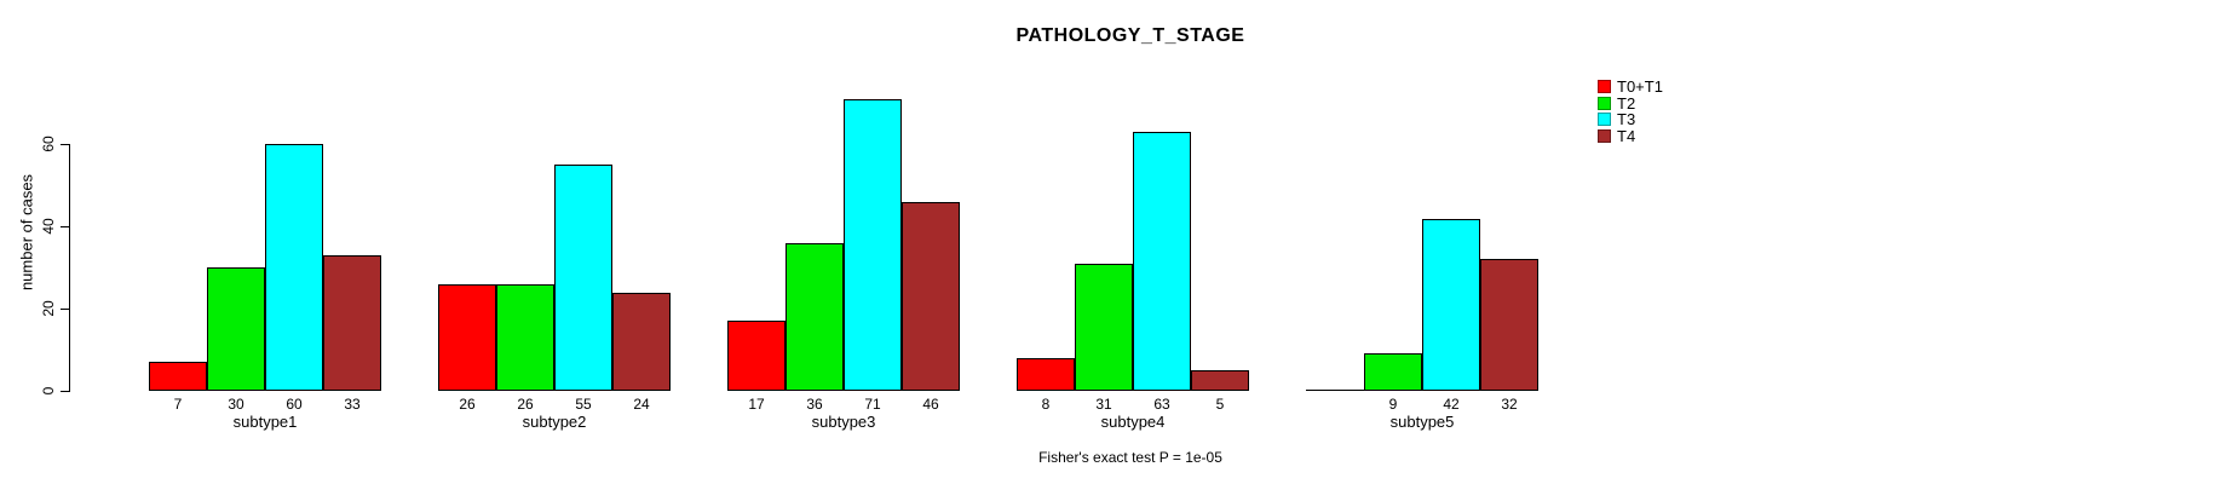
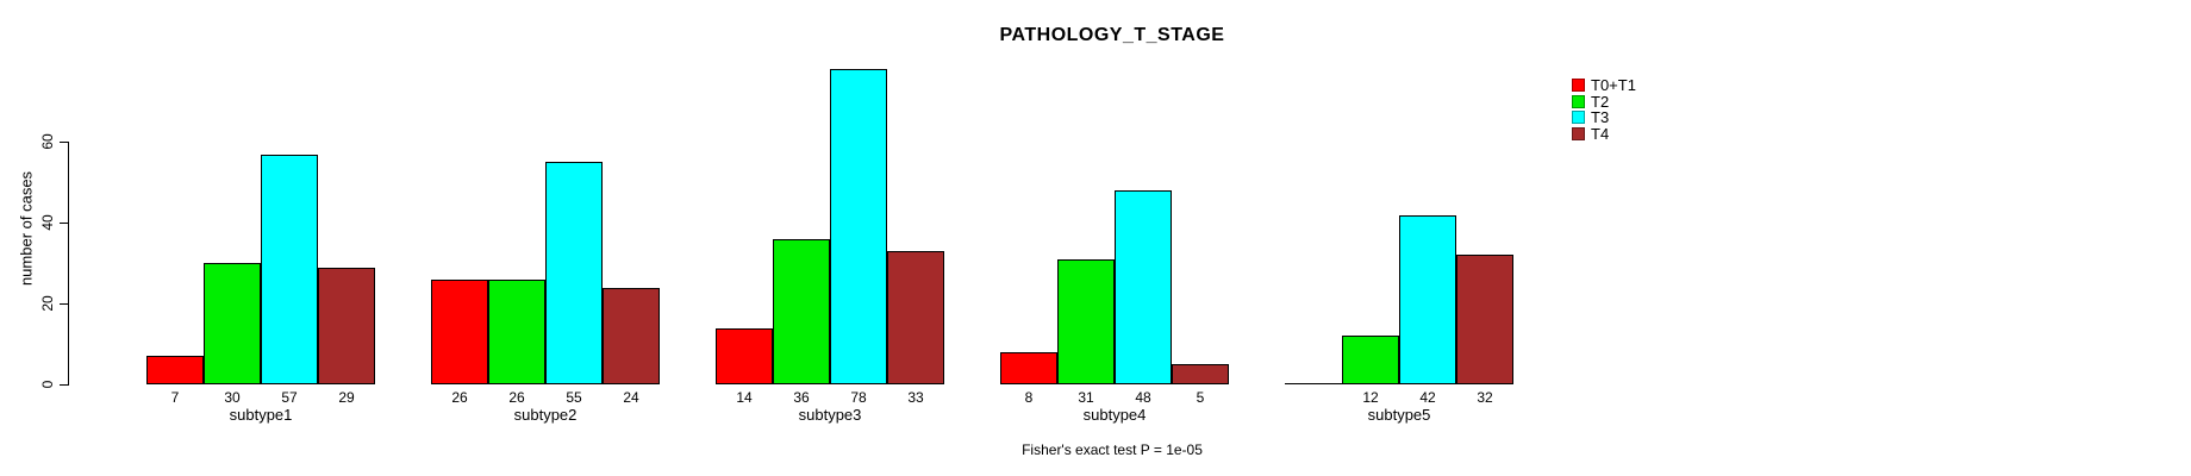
T3/subtype1: 60 -> 57
T4/subtype1: 33 -> 29
T0+T1/subtype3: 17 -> 14
T3/subtype3: 71 -> 78
T4/subtype3: 46 -> 33
T3/subtype4: 63 -> 48
T2/subtype5: 9 -> 12
